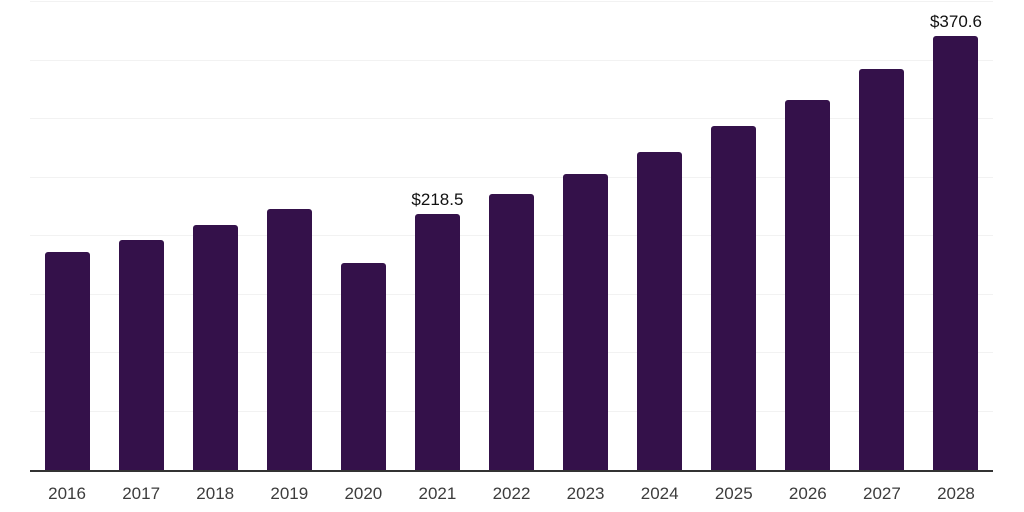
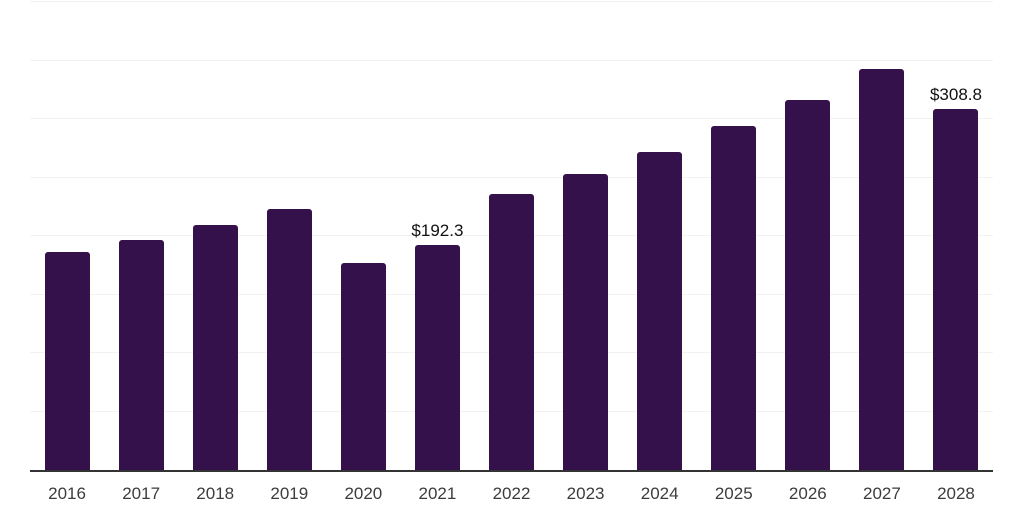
2021: $218.5 -> $192.3
2028: $370.6 -> $308.8
